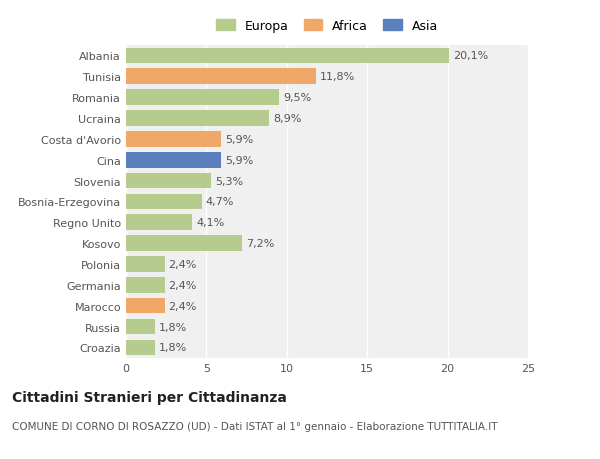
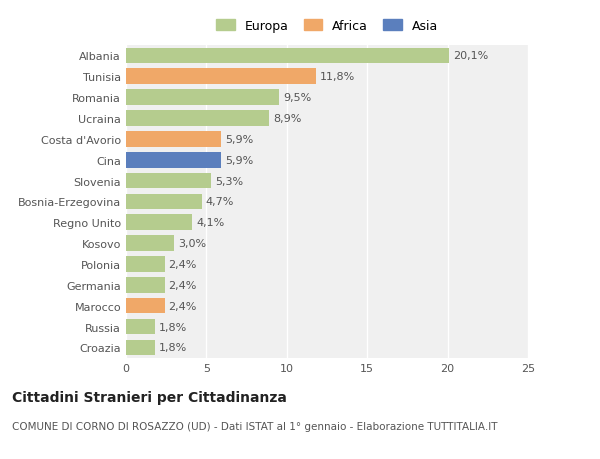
Kosovo: 7,2% -> 3,0%
